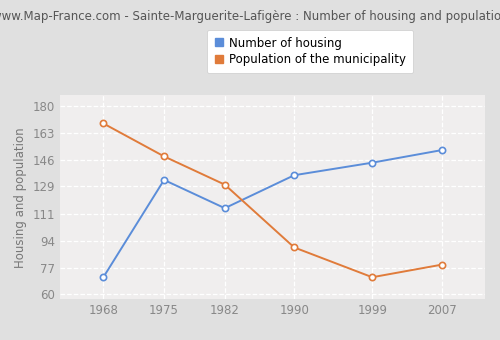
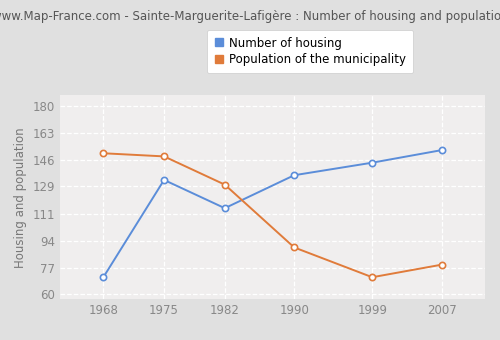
Population of the municipality/1968: 169 -> 150
